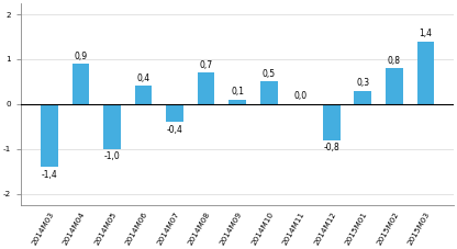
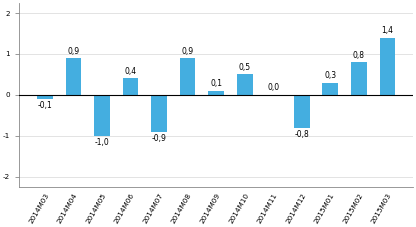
2014M03: -1,4 -> -0,1
2014M07: -0,4 -> -0,9
2014M08: 0,7 -> 0,9
